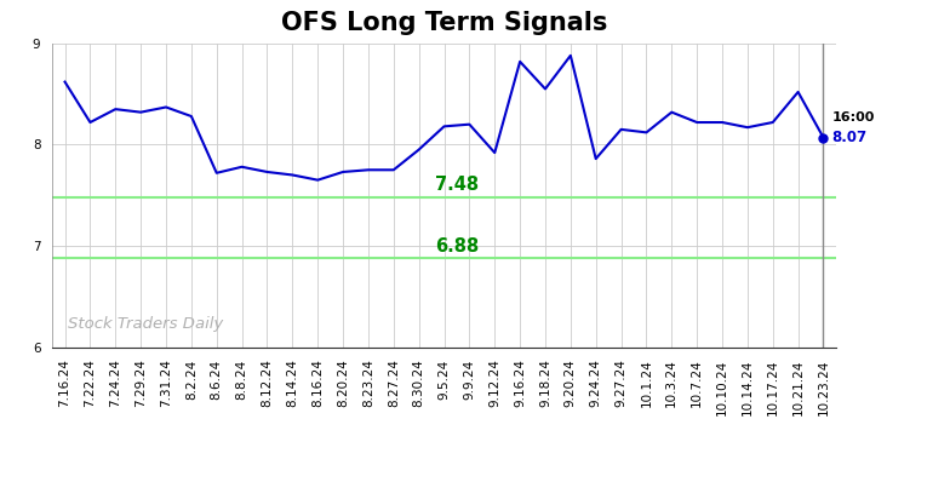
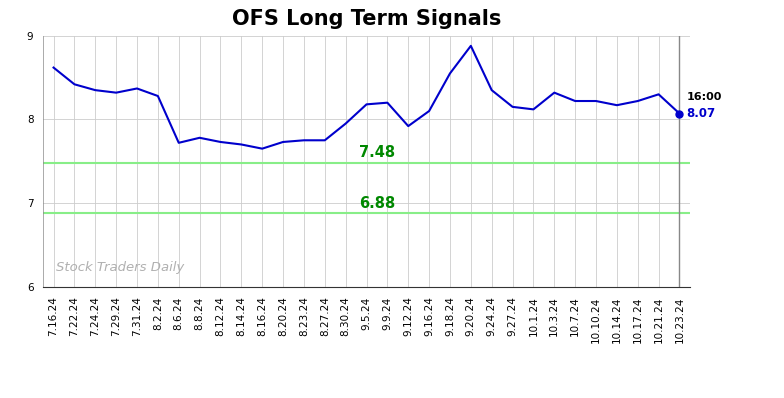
7.22.24: 8.22 -> 8.42
9.16.24: 8.82 -> 8.10
9.24.24: 7.86 -> 8.35
10.21.24: 8.52 -> 8.30
